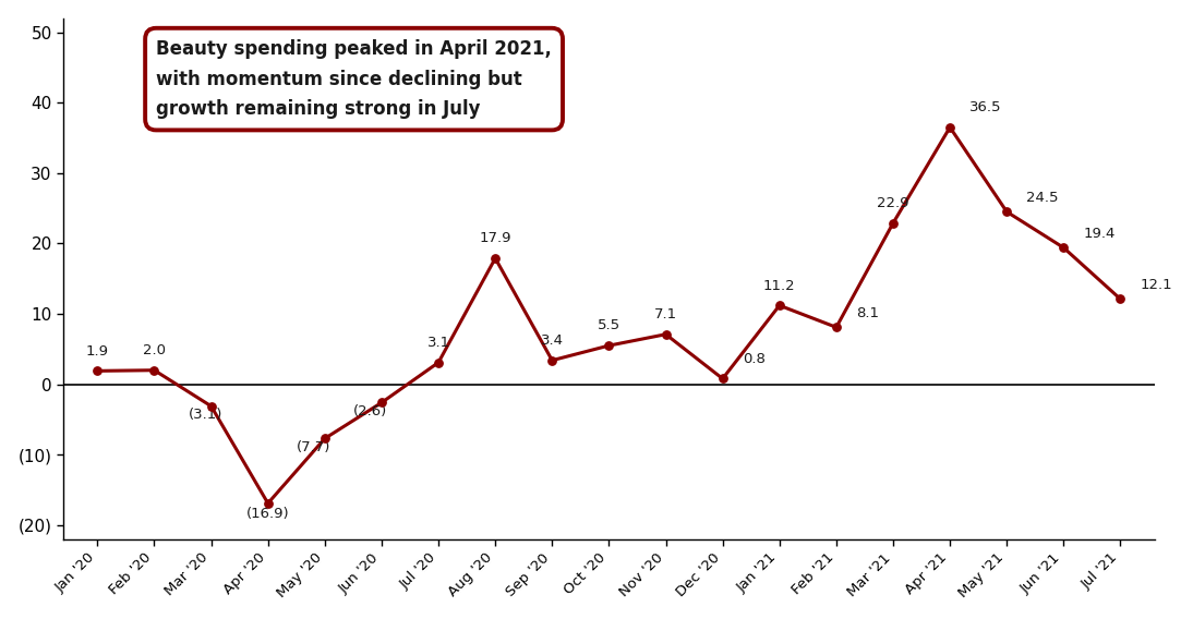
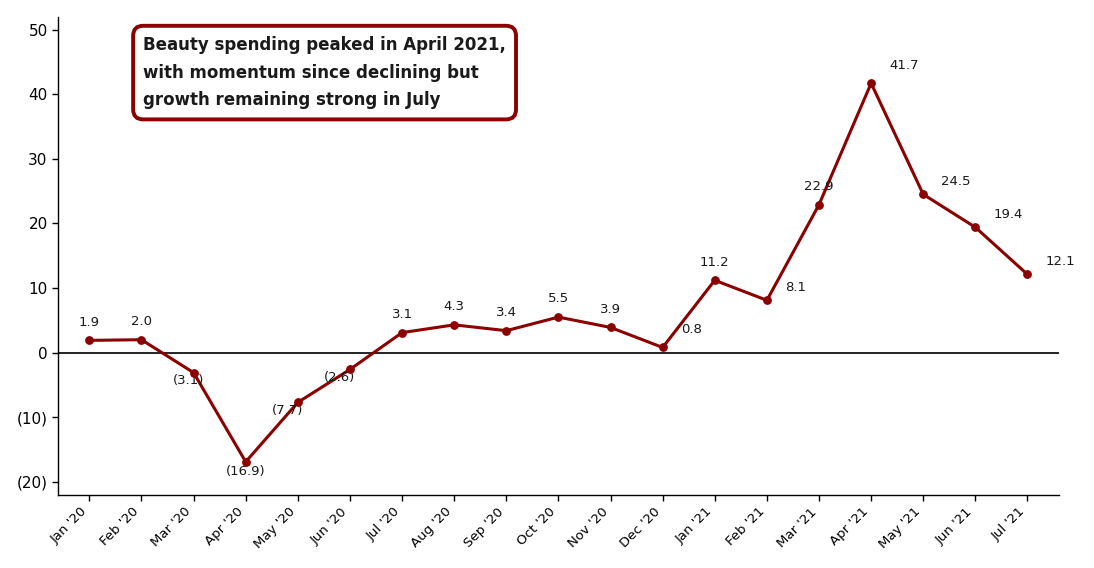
Aug '20: 17.9 -> 4.3
Nov '20: 7.1 -> 3.9
Apr '21: 36.5 -> 41.7
